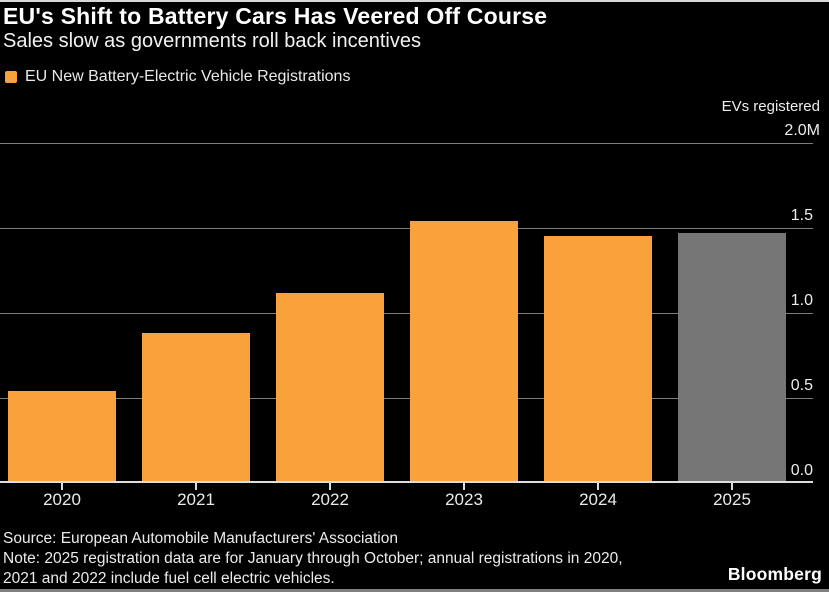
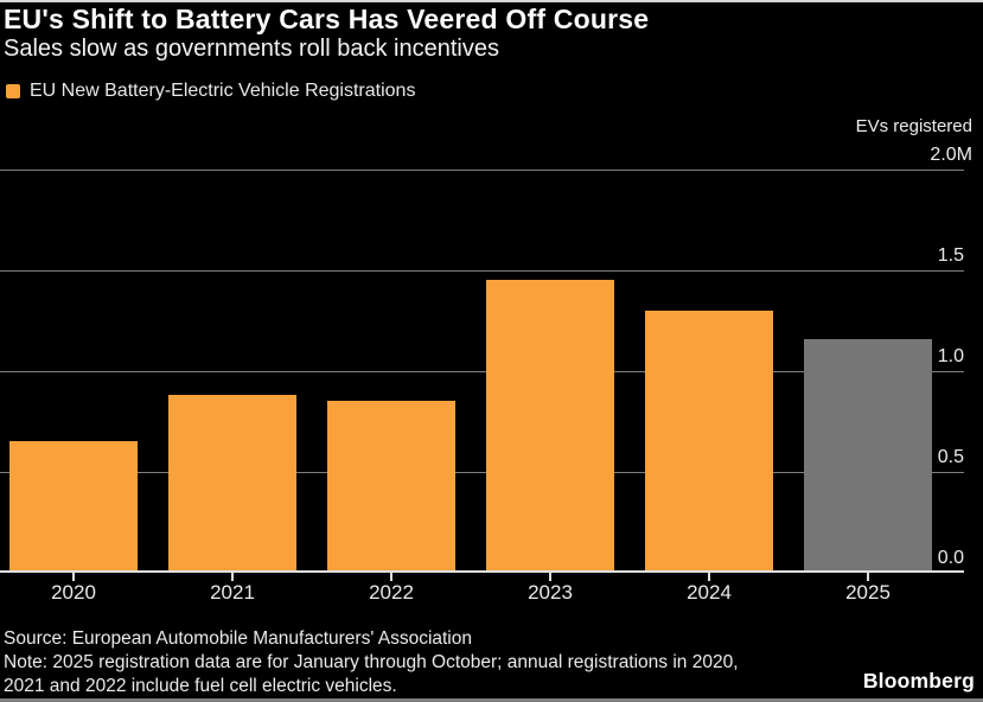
2020: 0.54 -> 0.65
2022: 1.12 -> 0.85
2023: 1.54 -> 1.45
2024: 1.45 -> 1.30
2025: 1.47 -> 1.16
